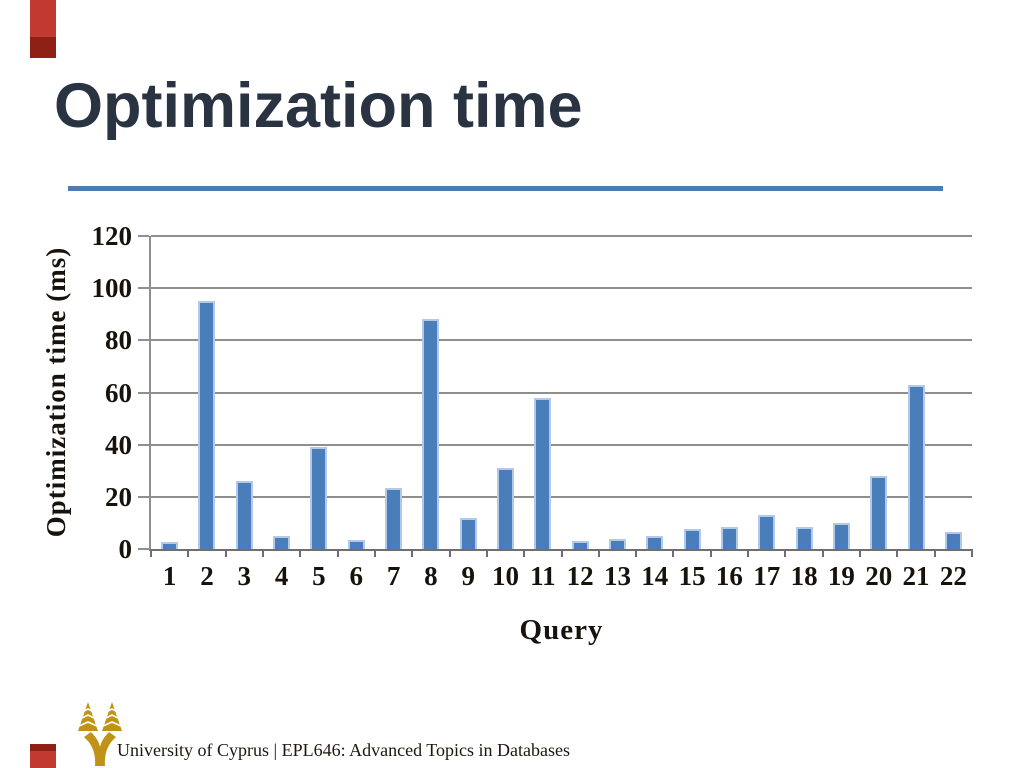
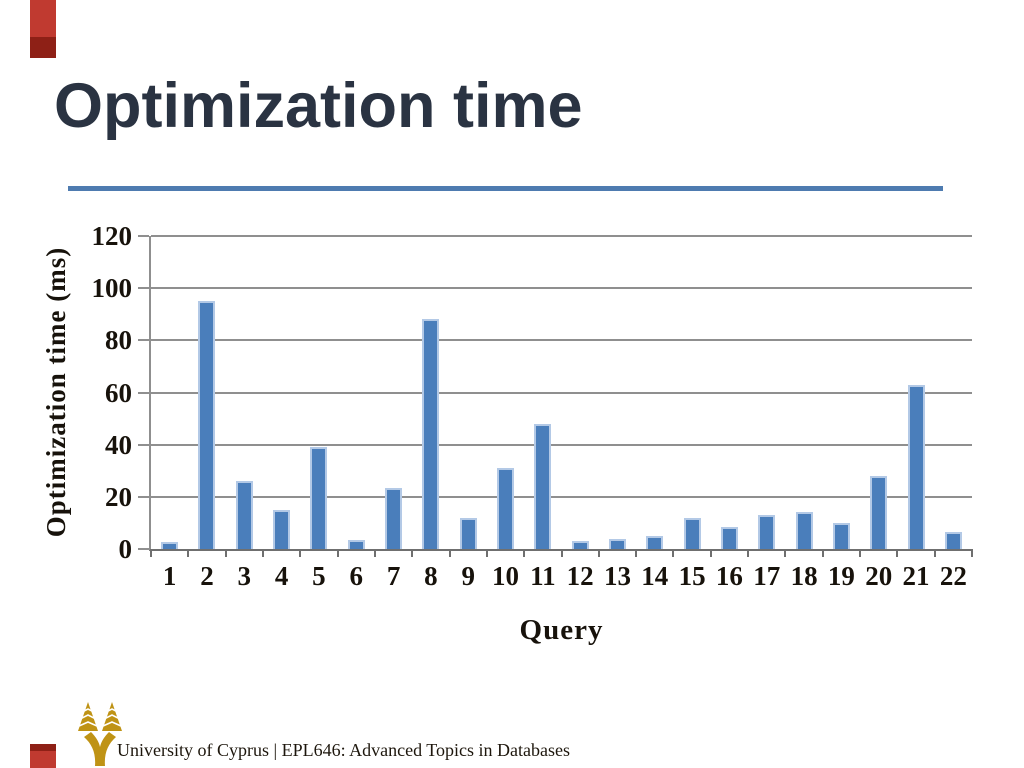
4: 5 -> 15
11: 58 -> 48
15: 8 -> 12
18: 8 -> 14
